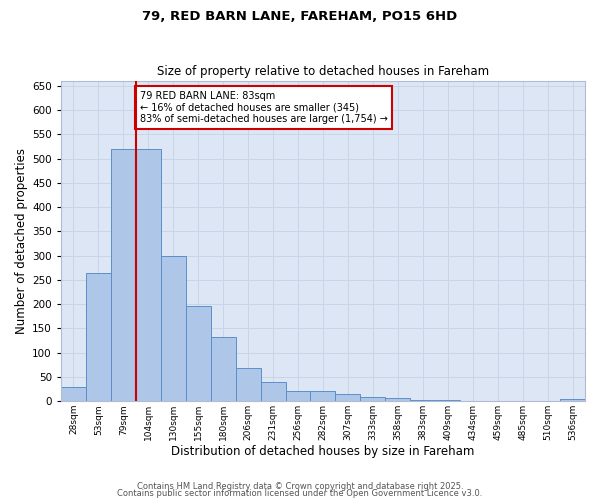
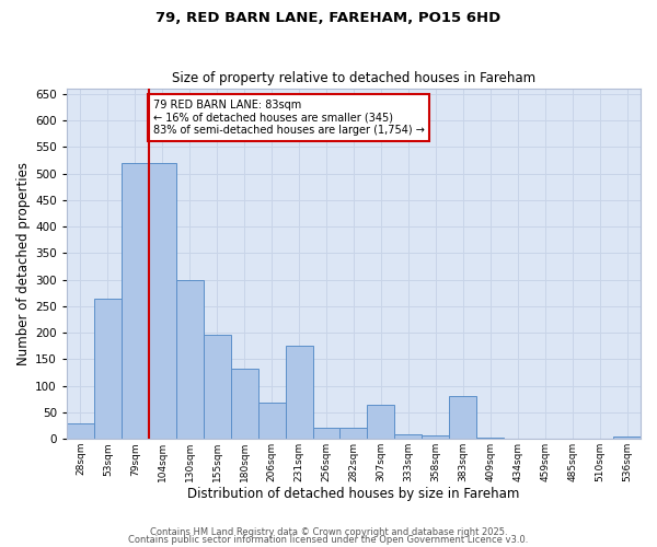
231sqm: 40 -> 175
307sqm: 14 -> 65
383sqm: 2 -> 80
